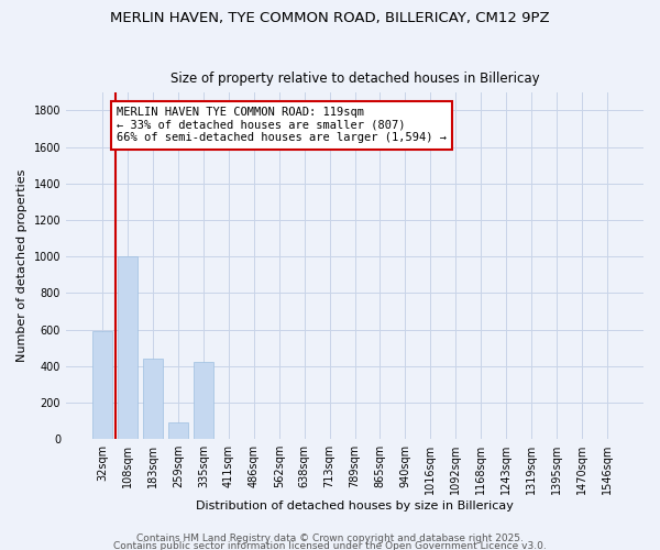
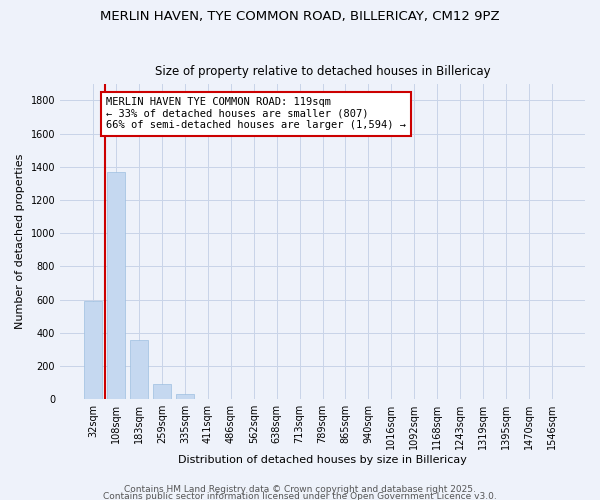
108sqm: 1000 -> 1370
183sqm: 440 -> 360
335sqm: 420 -> 30
